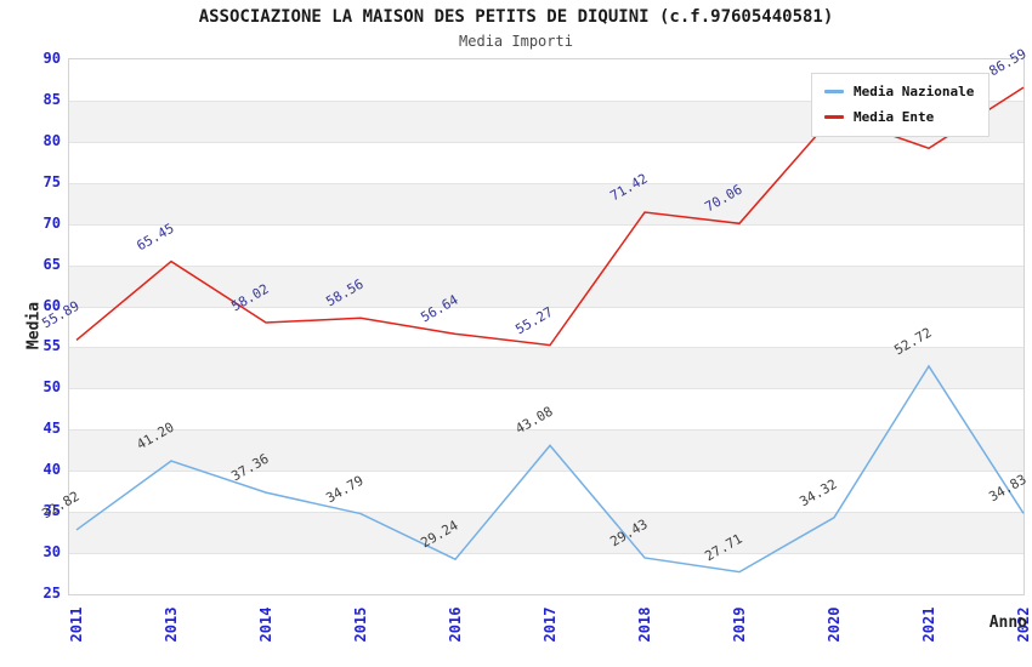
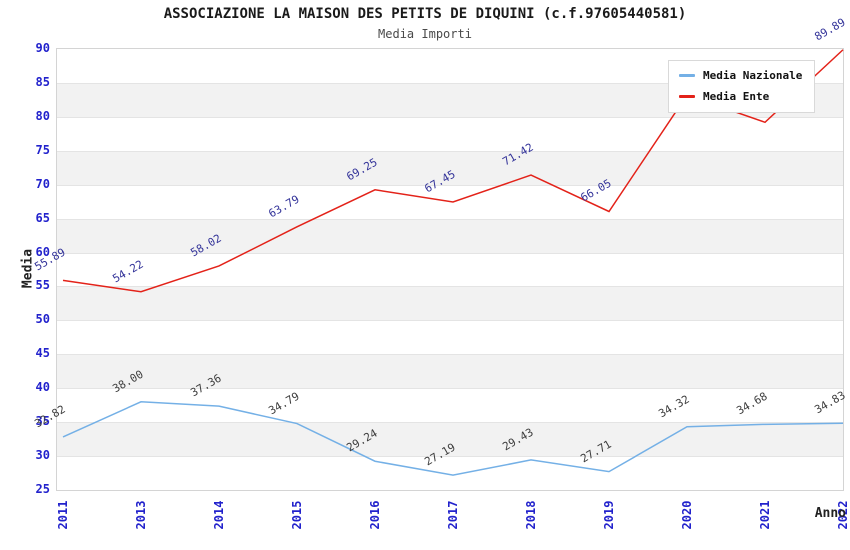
Media Nazionale/2013: 41.20 -> 38.00
Media Ente/2013: 65.45 -> 54.22
Media Ente/2015: 58.56 -> 63.79
Media Ente/2016: 56.64 -> 69.25
Media Nazionale/2017: 43.08 -> 27.19
Media Ente/2017: 55.27 -> 67.45
Media Ente/2019: 70.06 -> 66.05
Media Nazionale/2021: 52.72 -> 34.68
Media Ente/2022: 86.59 -> 89.89
